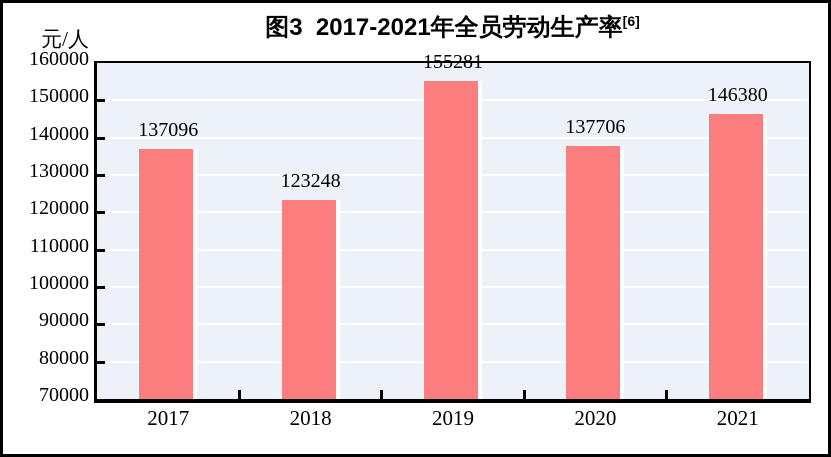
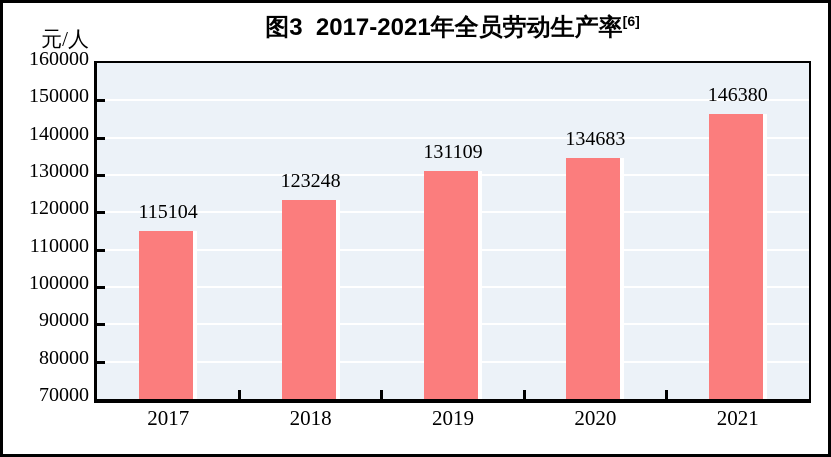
2017: 137096 -> 115104
2019: 155281 -> 131109
2020: 137706 -> 134683
